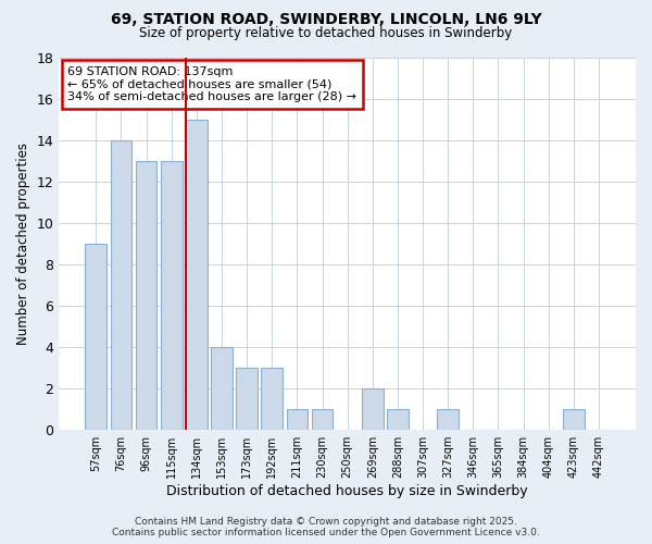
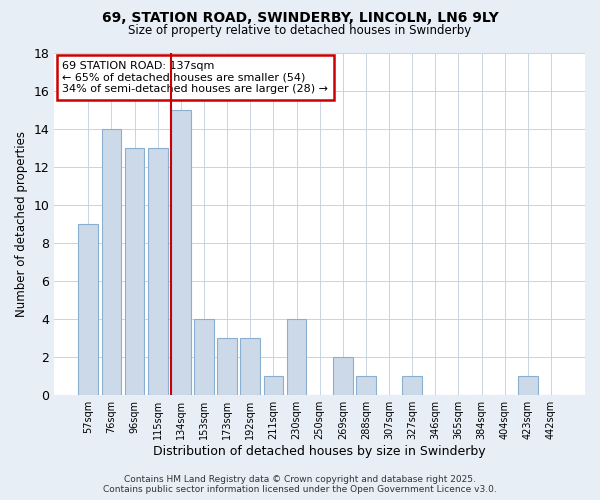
230sqm: 1 -> 4
